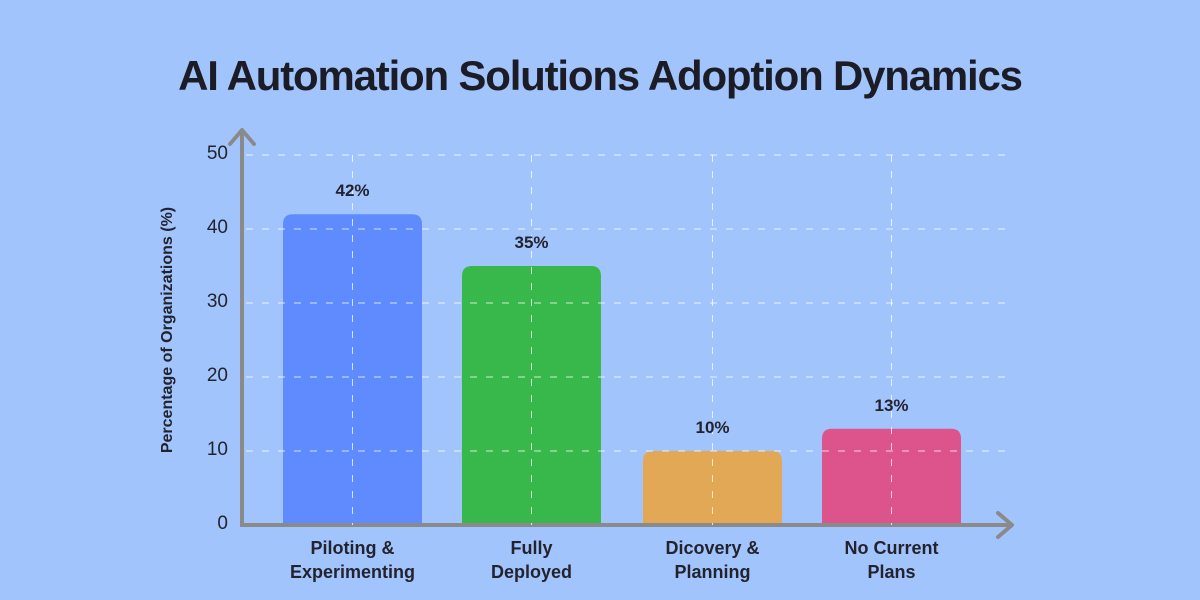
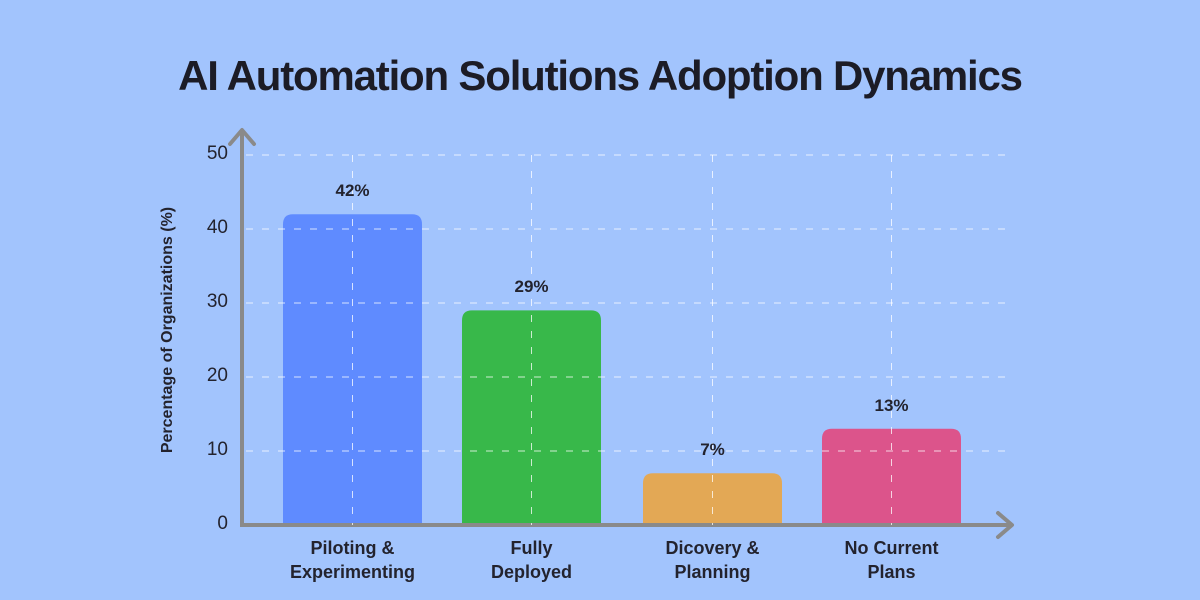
Fully Deployed: 35% -> 29%
Dicovery & Planning: 10% -> 7%
